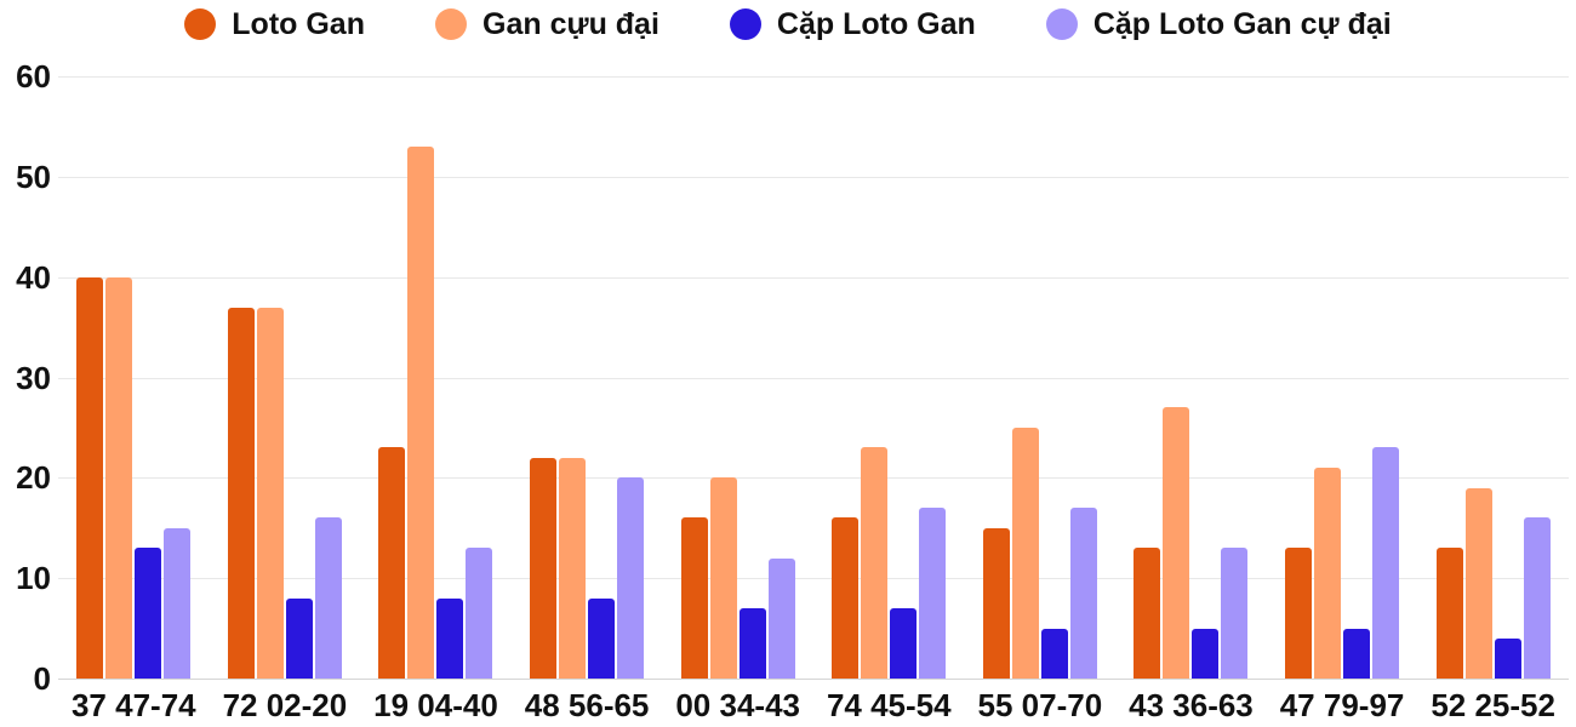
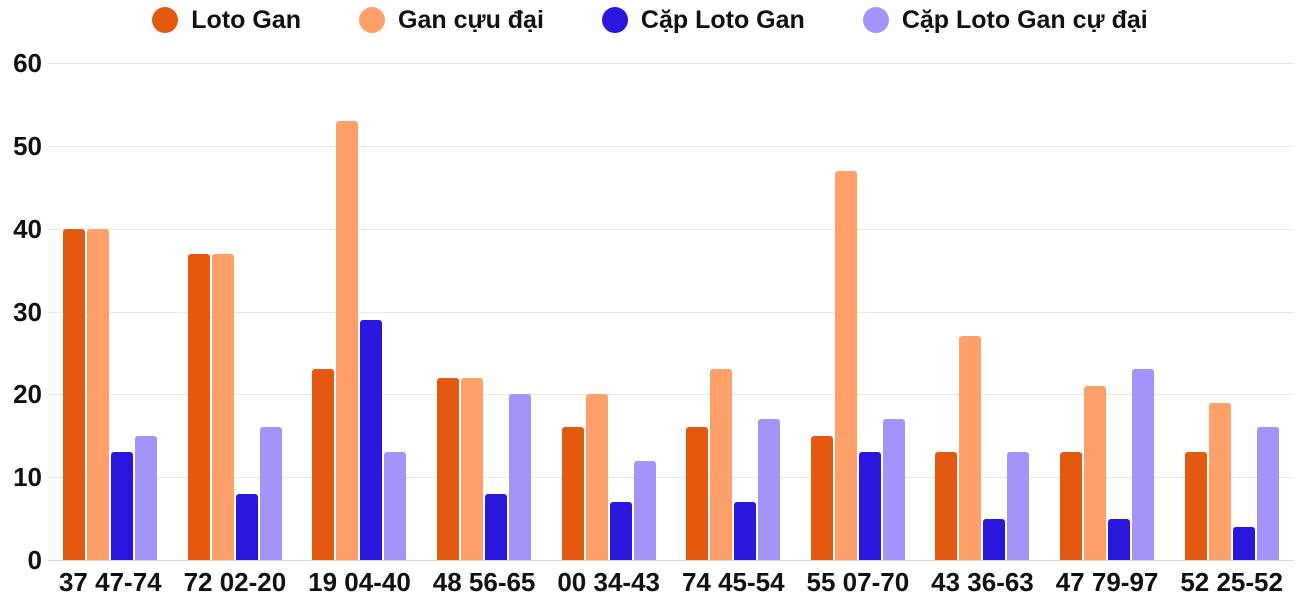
Cặp Loto Gan/19 04-40: 8 -> 29
Gan cựu đại/55 07-70: 25 -> 47
Cặp Loto Gan/55 07-70: 5 -> 13
